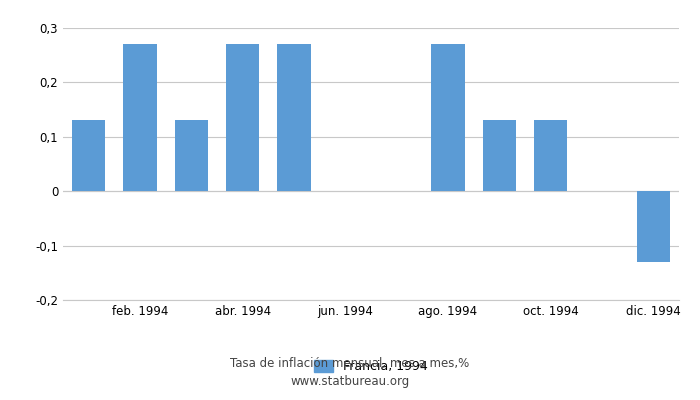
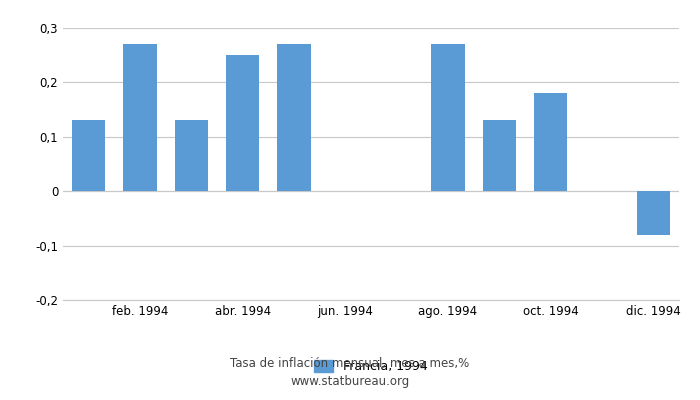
abr. 1994: 0,27 -> 0,25
oct. 1994: 0,13 -> 0,18
dic. 1994: -0,13 -> -0,08
